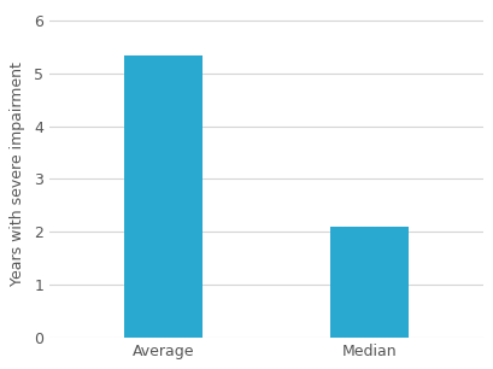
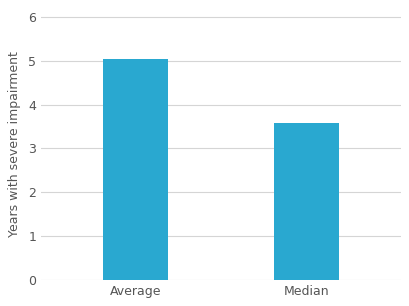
Average: 5.35 -> 5.05
Median: 2.10 -> 3.58
